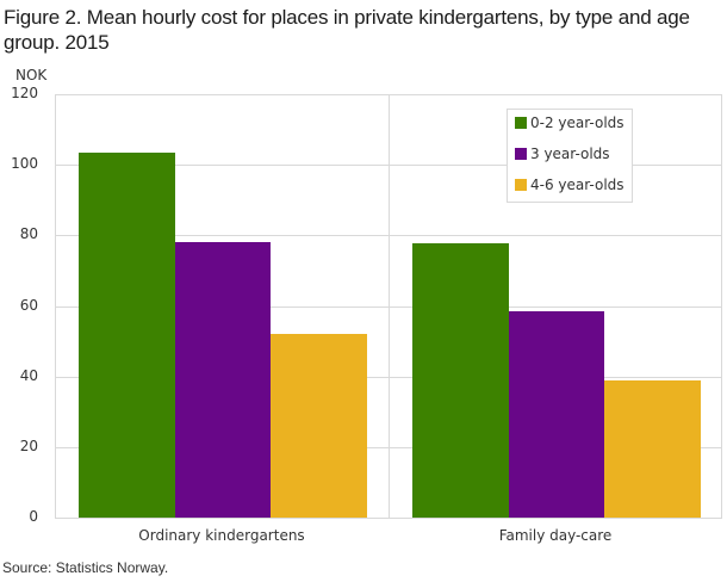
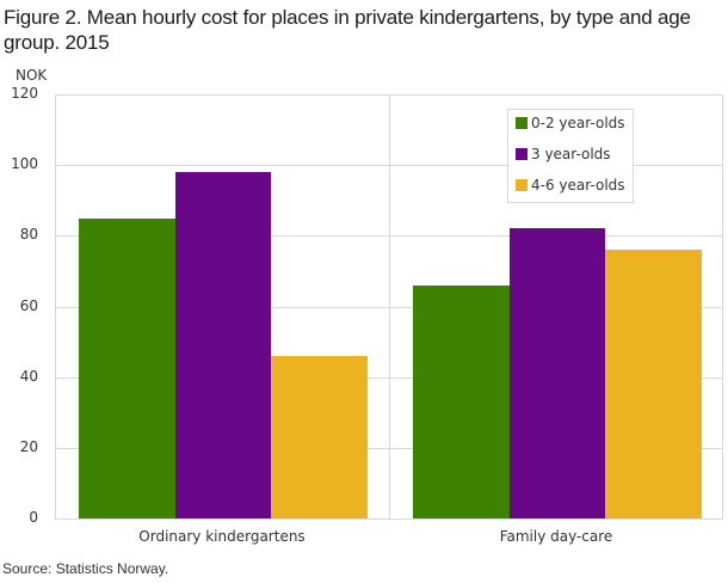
0-2 year-olds/Ordinary kindergartens: 104 -> 85
3 year-olds/Ordinary kindergartens: 78 -> 98
4-6 year-olds/Ordinary kindergartens: 52 -> 46
0-2 year-olds/Family day-care: 78 -> 66
3 year-olds/Family day-care: 58 -> 82
4-6 year-olds/Family day-care: 39 -> 76
